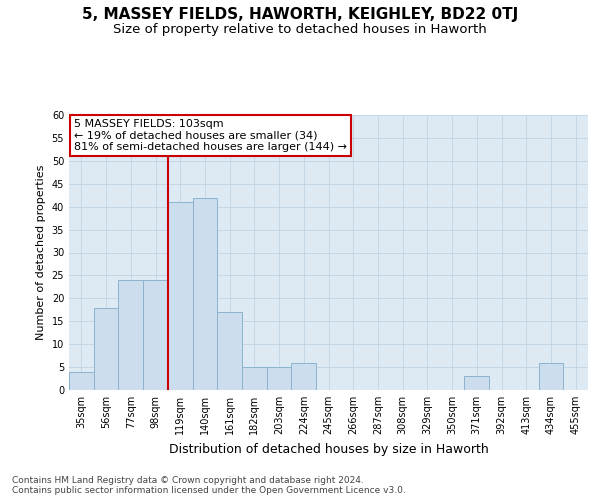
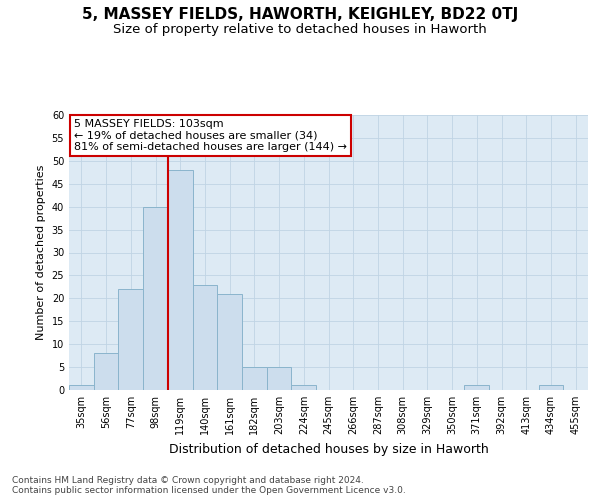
35sqm: 4 -> 1
56sqm: 18 -> 8
77sqm: 24 -> 22
98sqm: 24 -> 40
119sqm: 41 -> 48
140sqm: 42 -> 23
161sqm: 17 -> 21
224sqm: 6 -> 1
371sqm: 3 -> 1
434sqm: 6 -> 1
